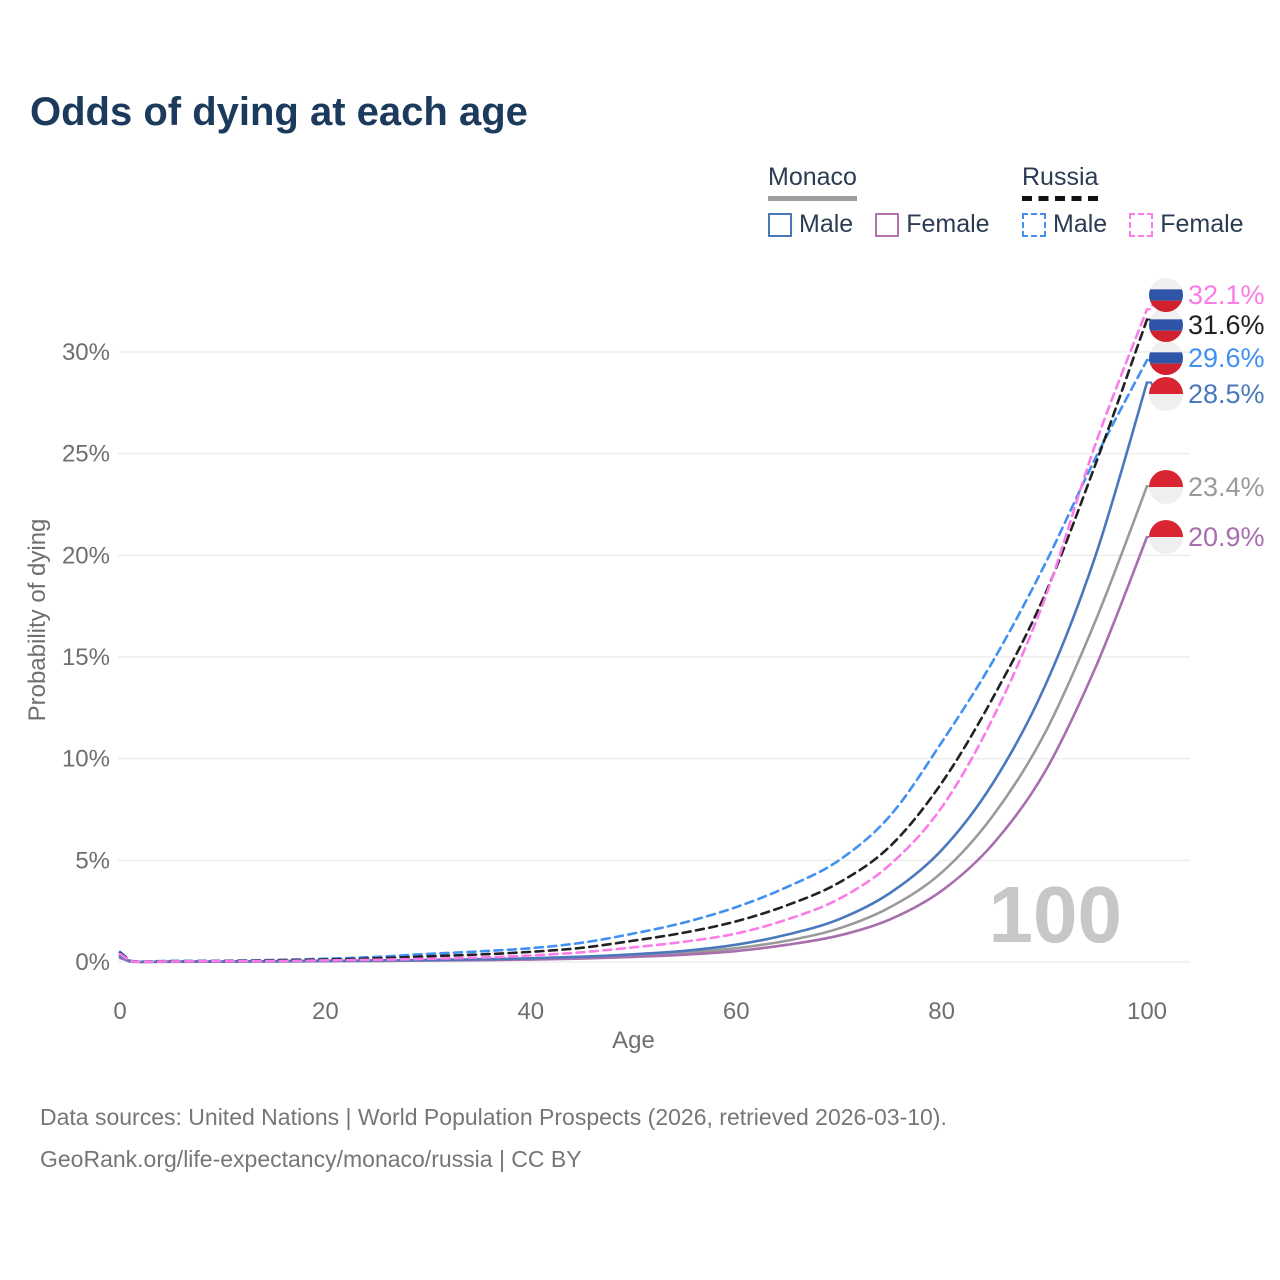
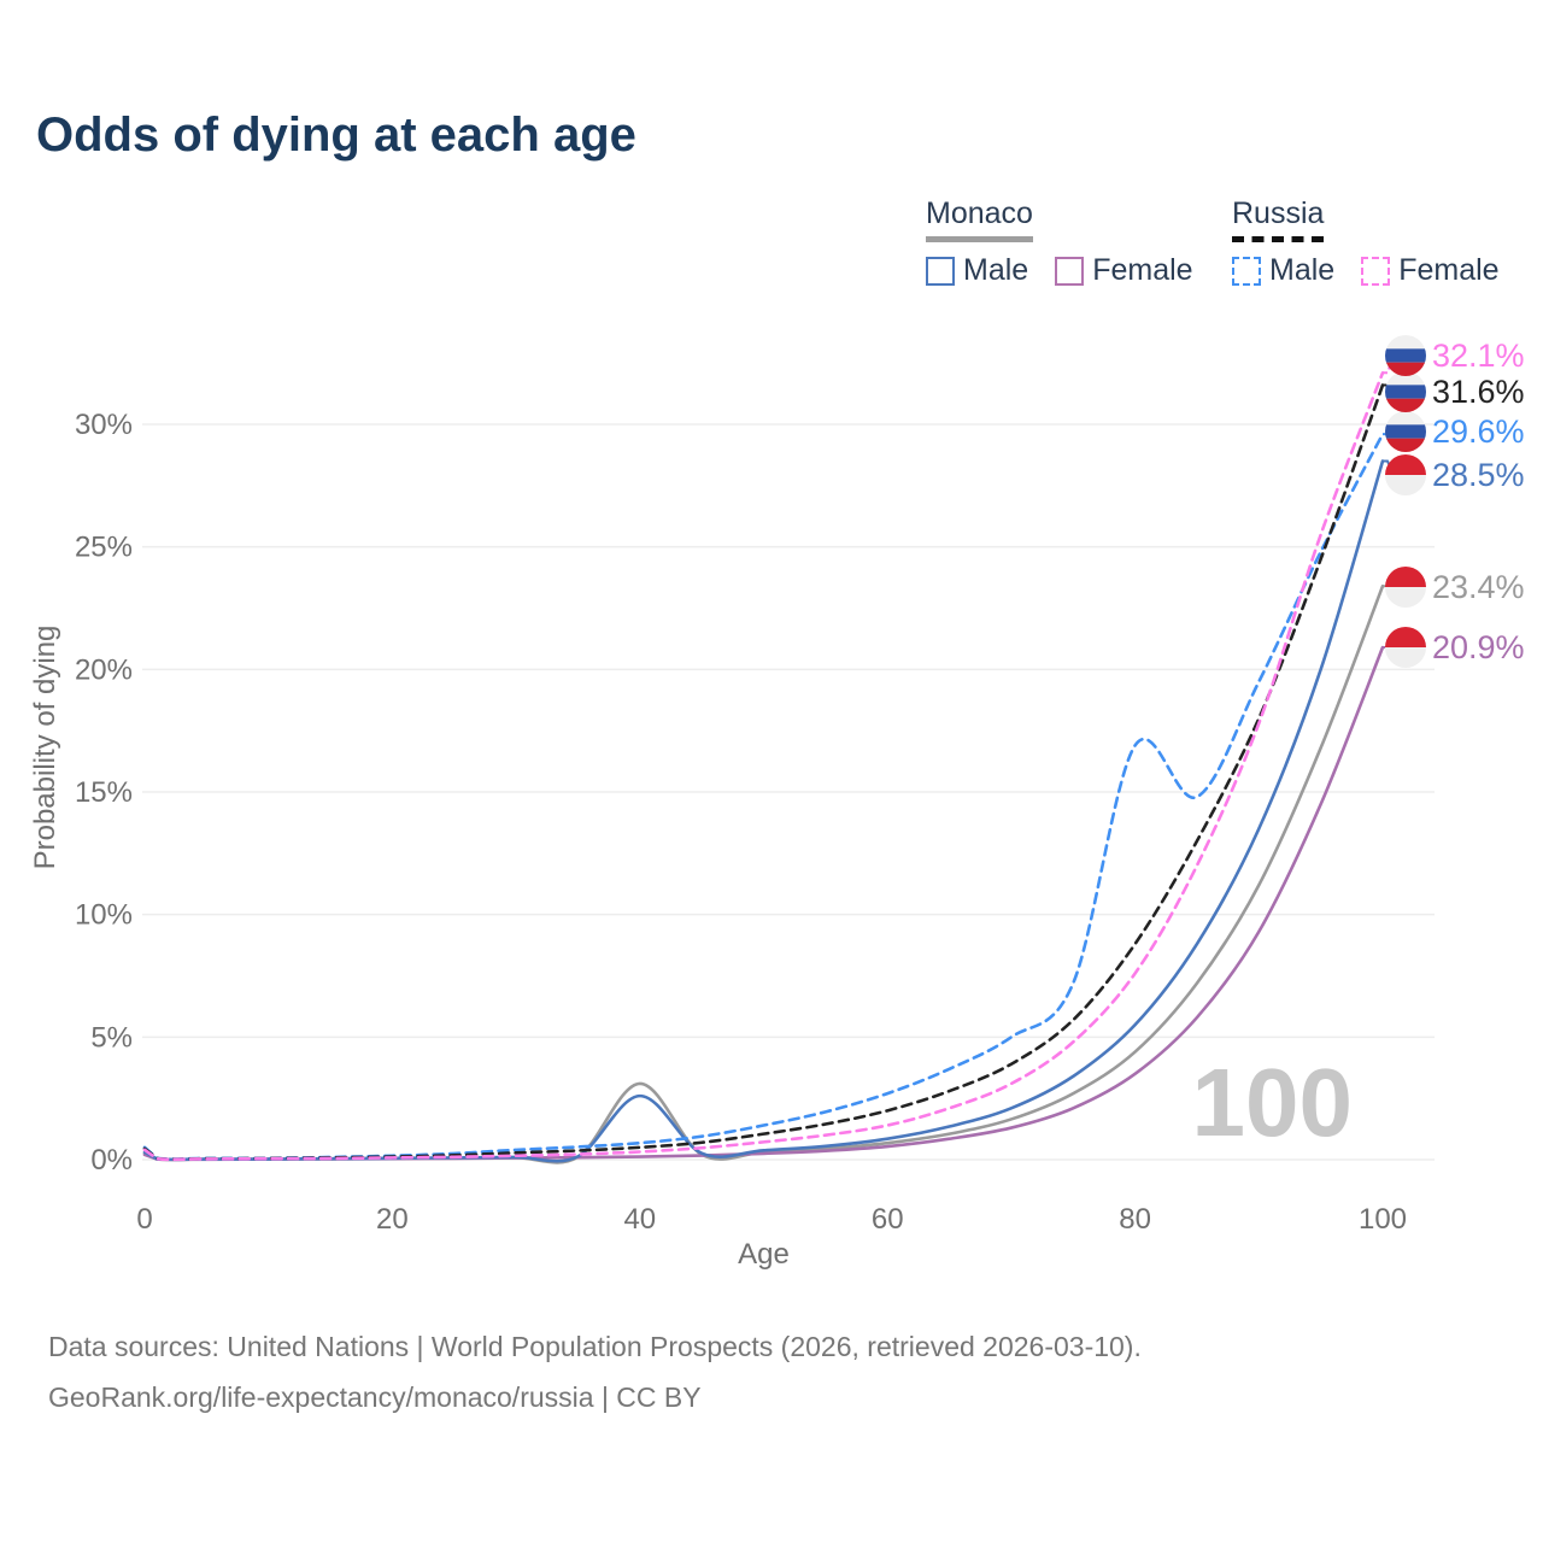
Monaco/40: 0.1% -> 3.1%
Monaco Male/40: 0.2% -> 2.6%
Russia Male/80: 10.8% -> 16.9%
